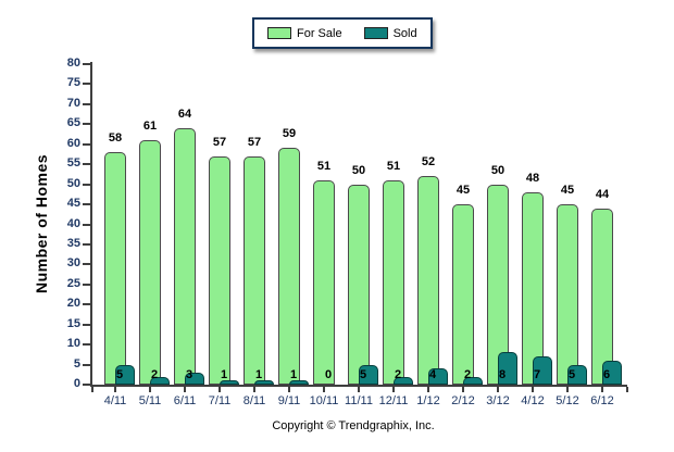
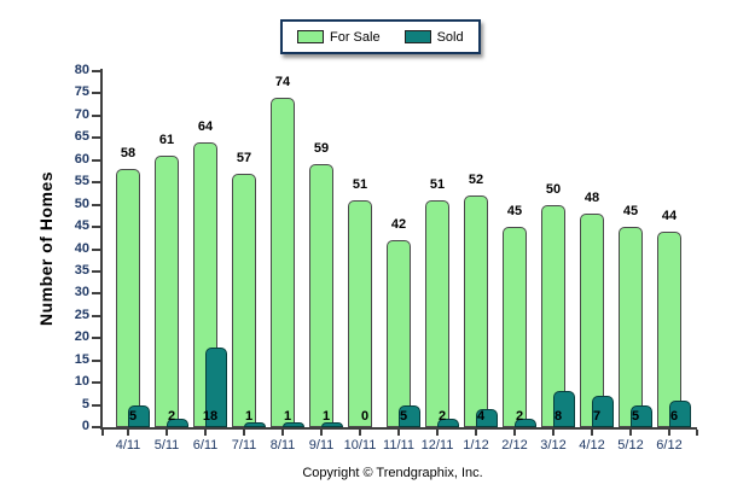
Sold/6/11: 3 -> 18
For Sale/8/11: 57 -> 74
For Sale/11/11: 50 -> 42
